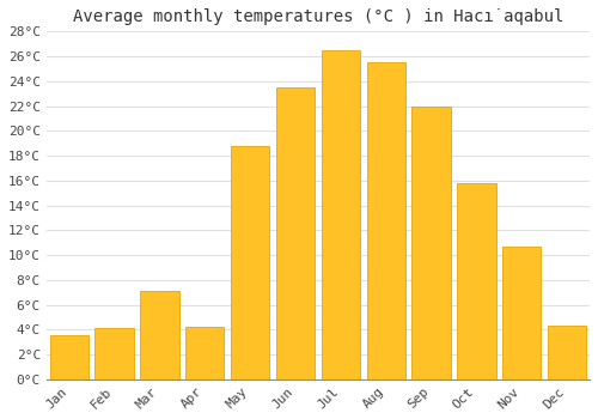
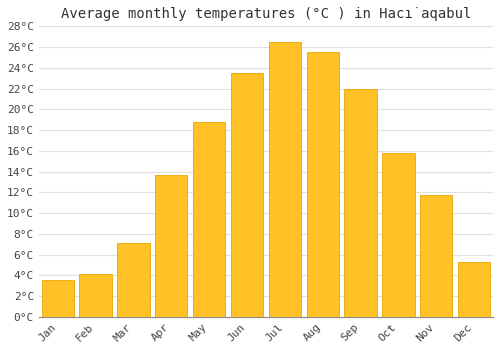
Apr: 4.2°C -> 13.7°C
Nov: 10.7°C -> 11.7°C
Dec: 4.3°C -> 5.3°C
